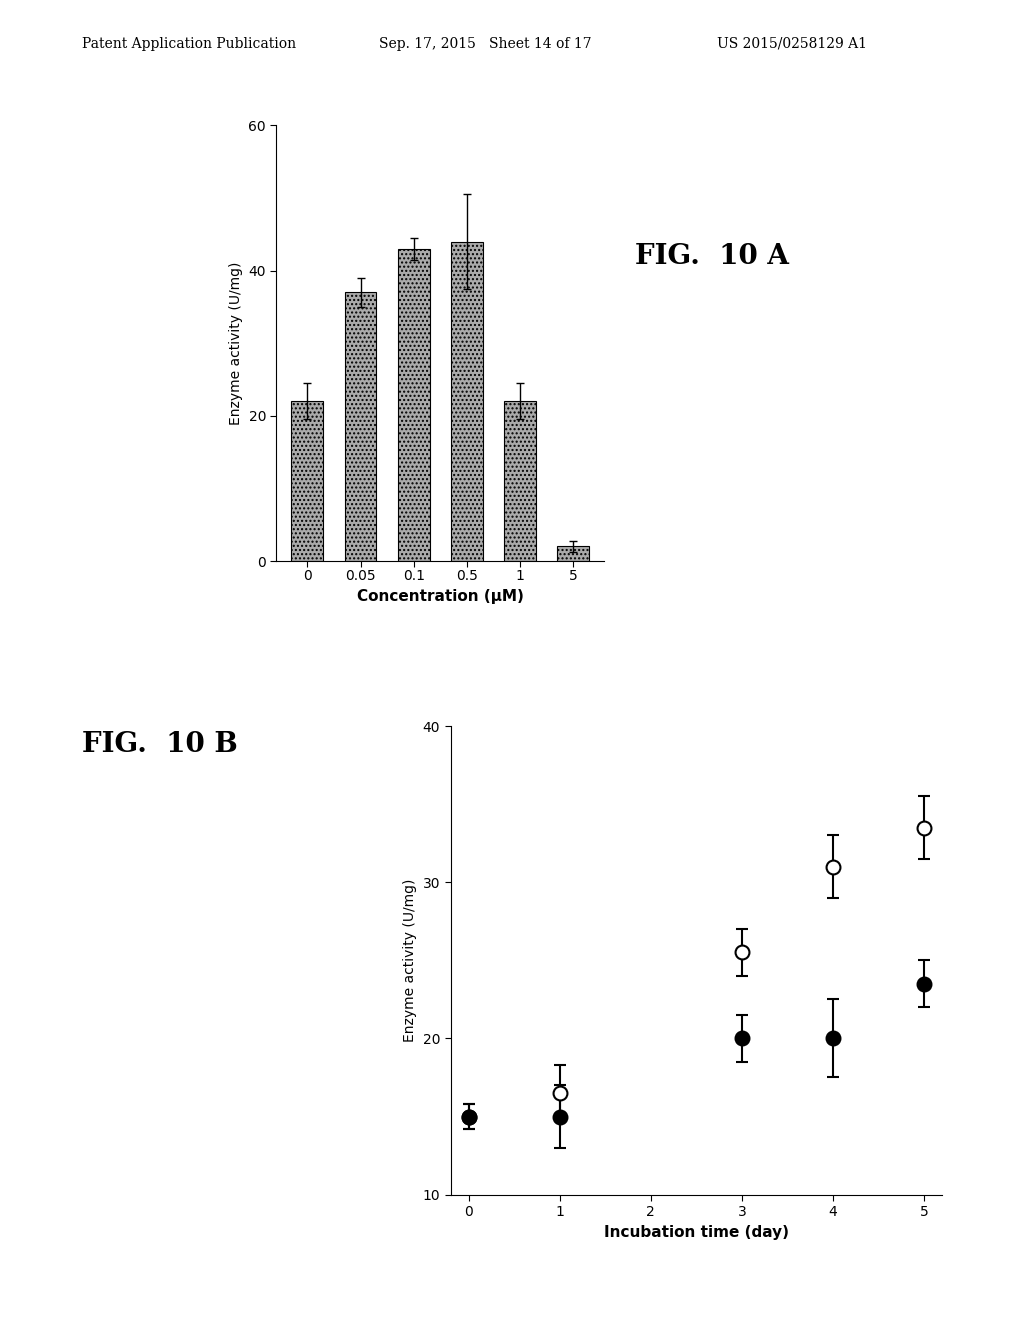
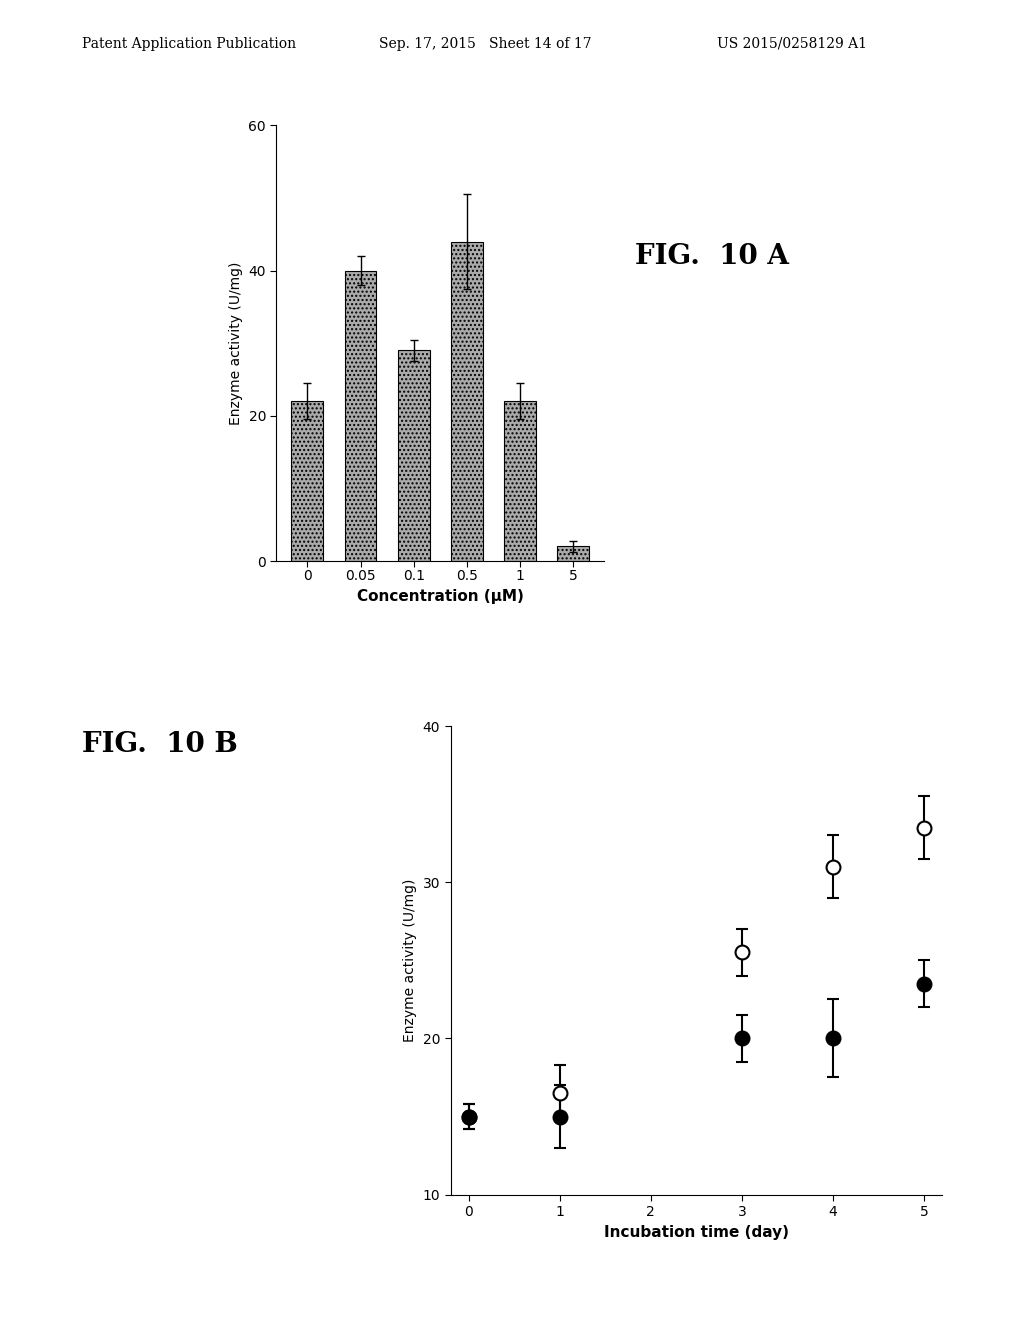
0.05: 37 -> 40
0.1: 43 -> 29
